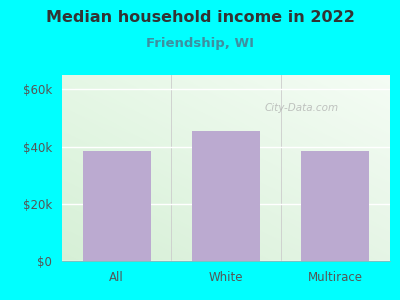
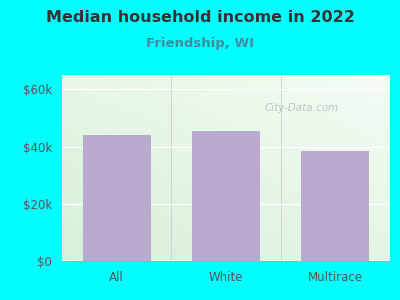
All: $38.5k -> $44.0k
